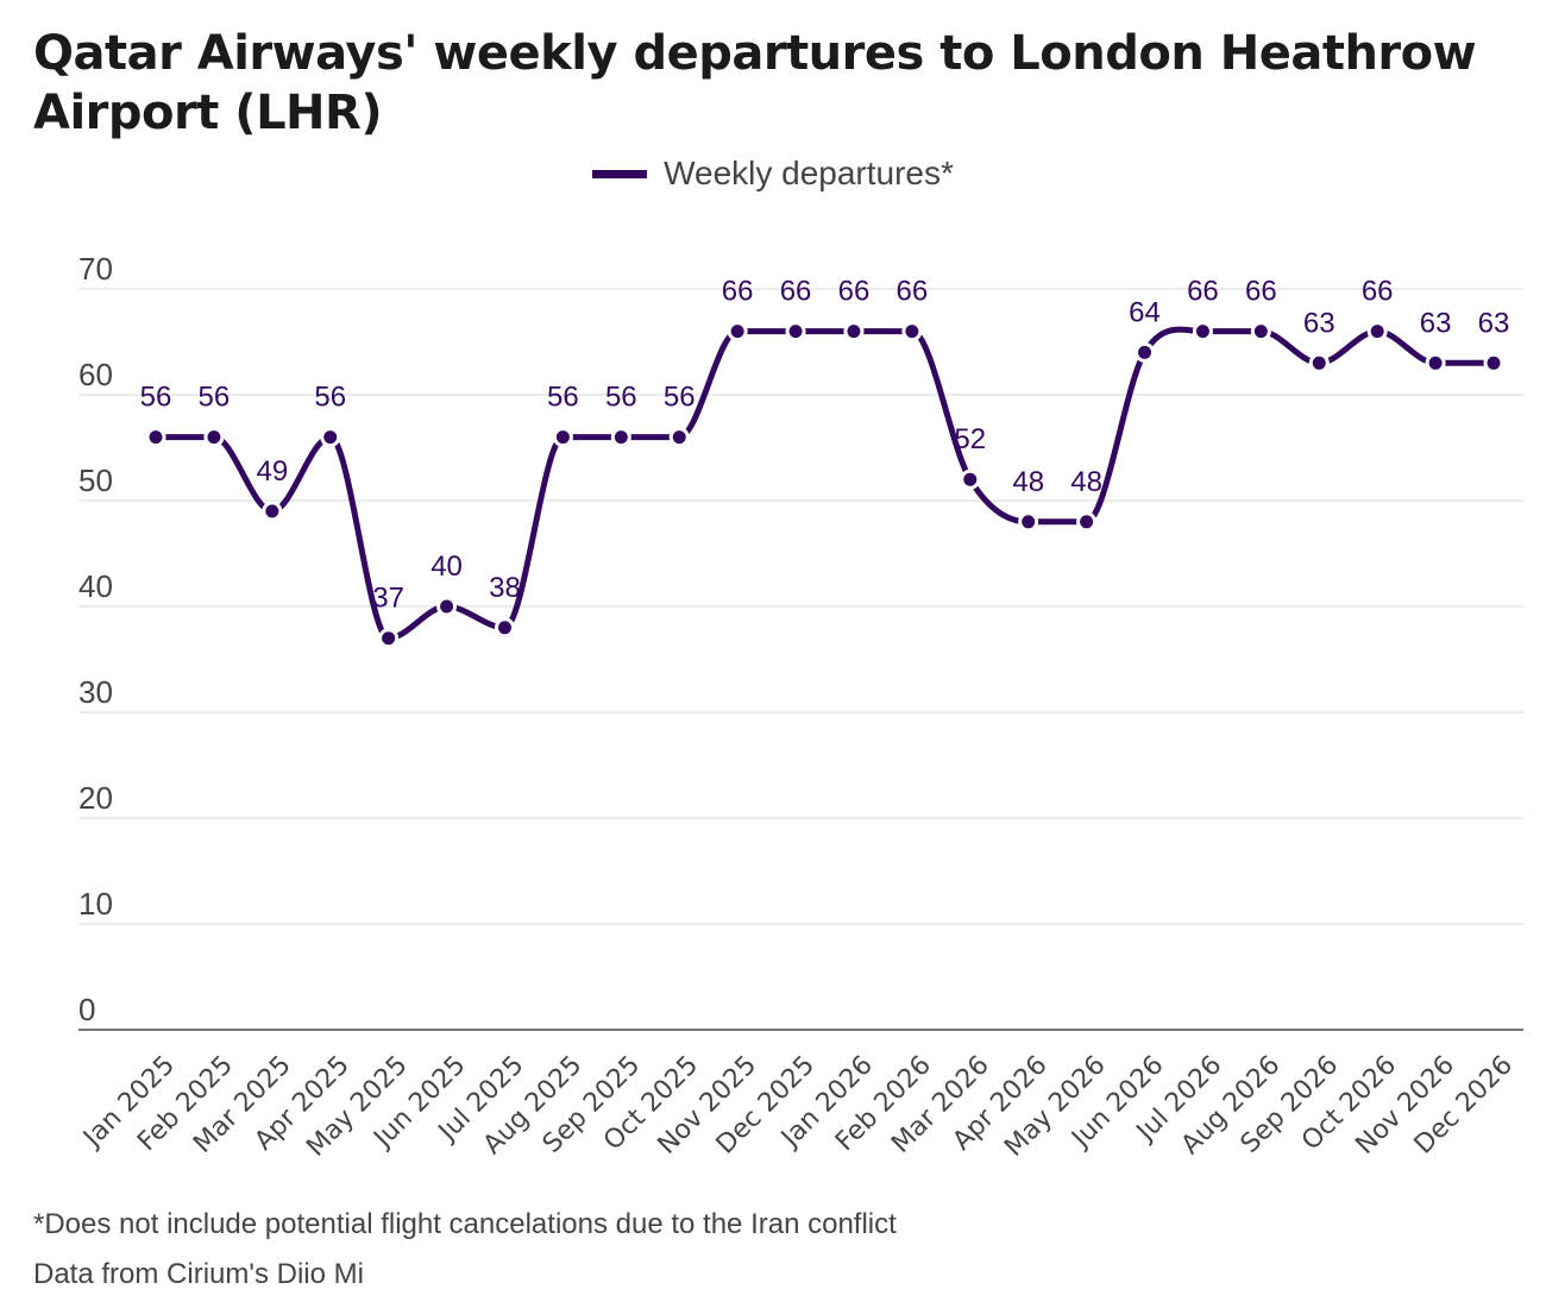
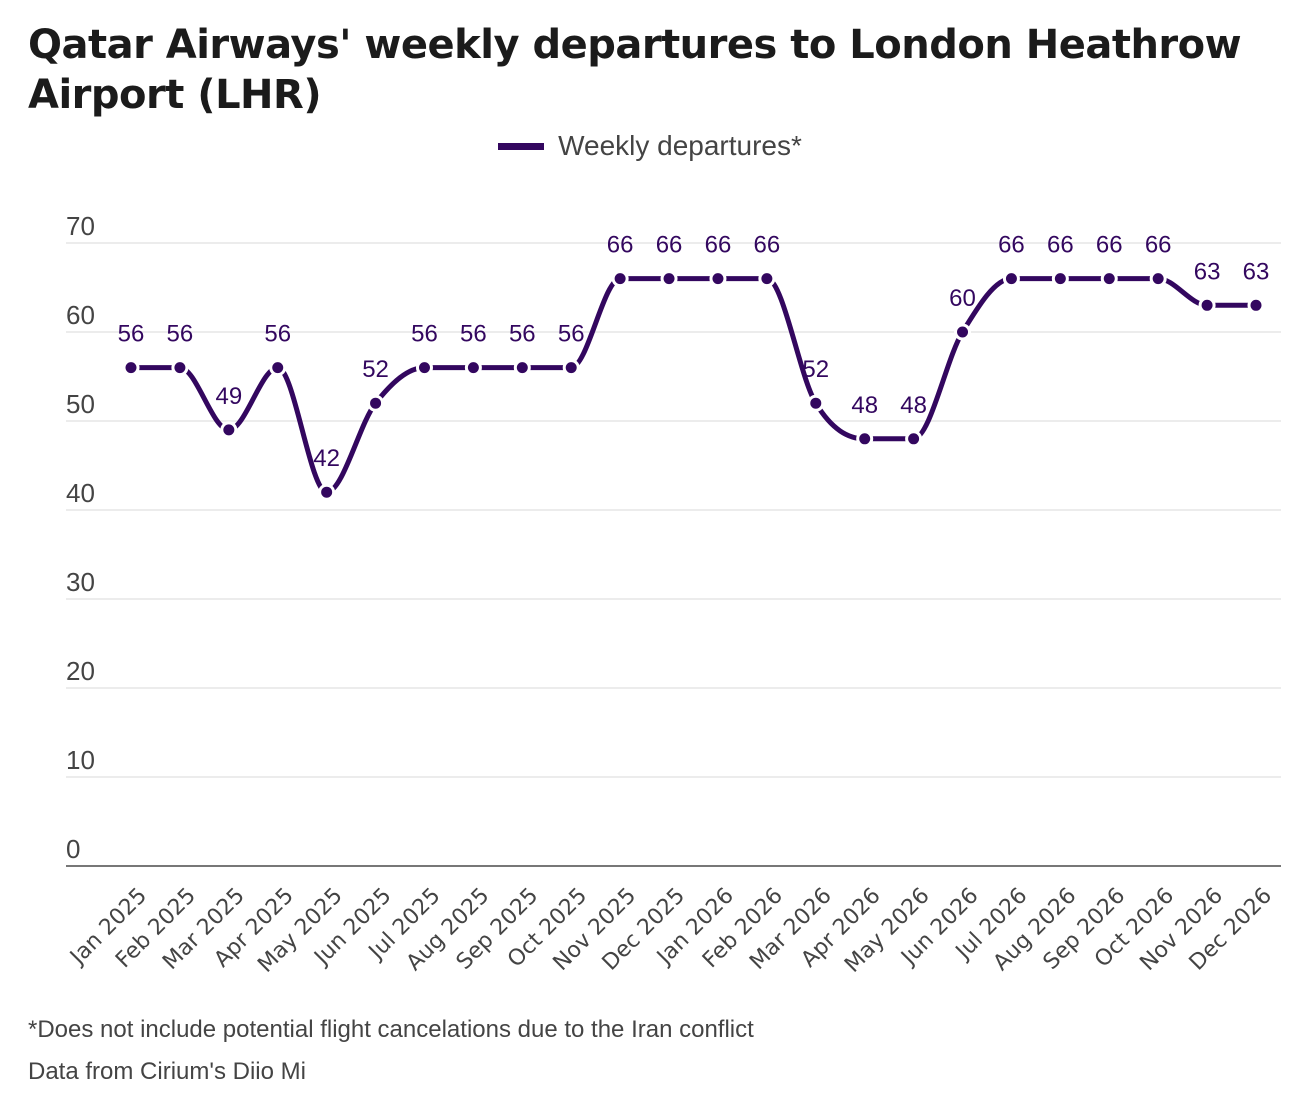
May 2025: 37 -> 42
Jun 2025: 40 -> 52
Jul 2025: 38 -> 56
Jun 2026: 64 -> 60
Sep 2026: 63 -> 66
